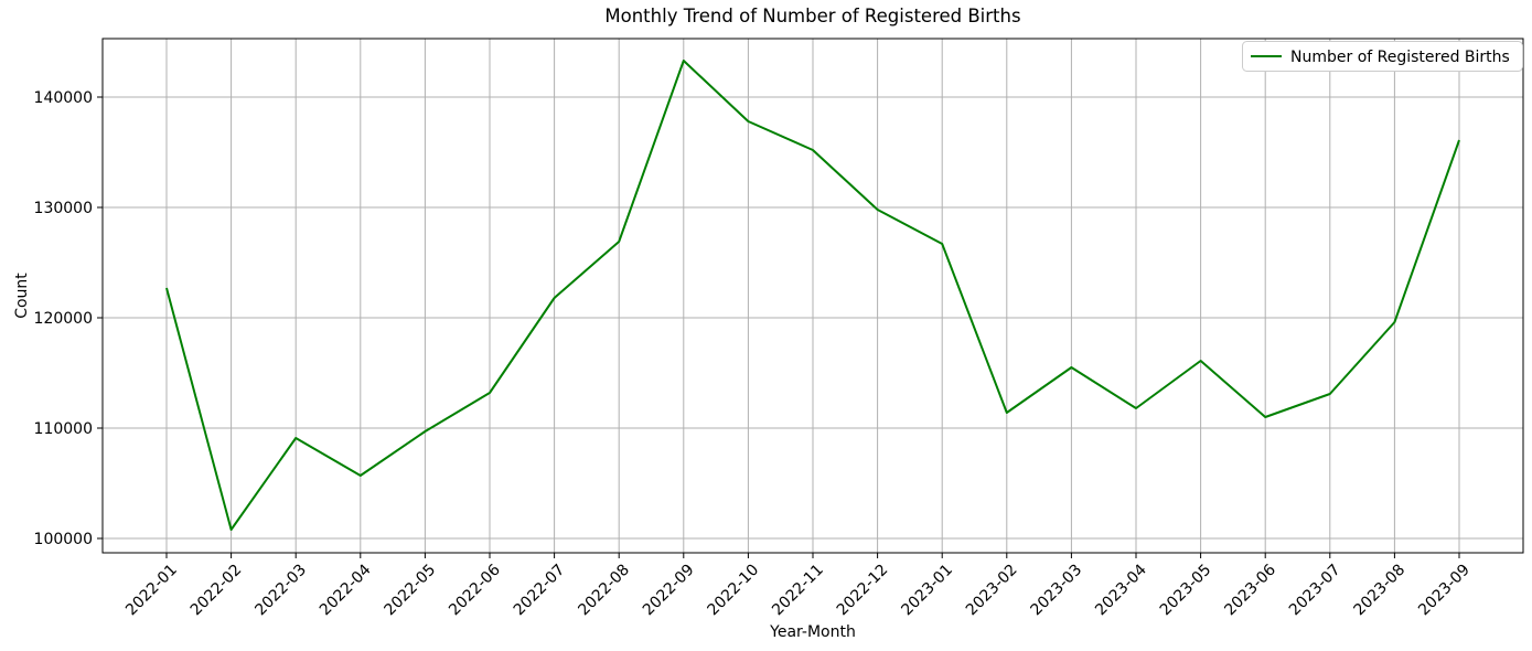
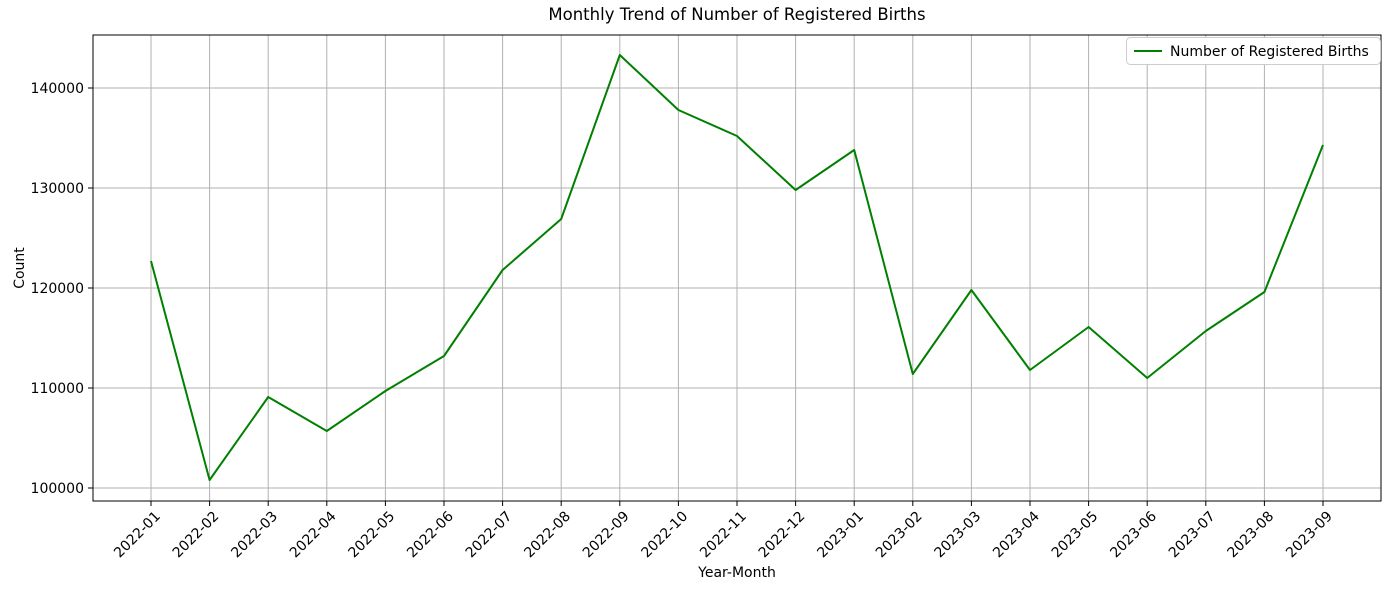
2023-01: 126700 -> 133800
2023-03: 115500 -> 119800
2023-07: 113100 -> 115700
2023-09: 136100 -> 134300
